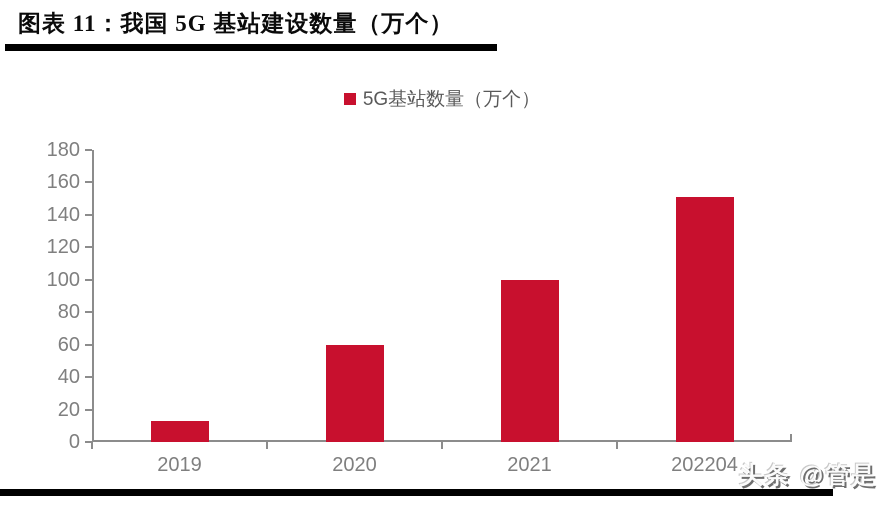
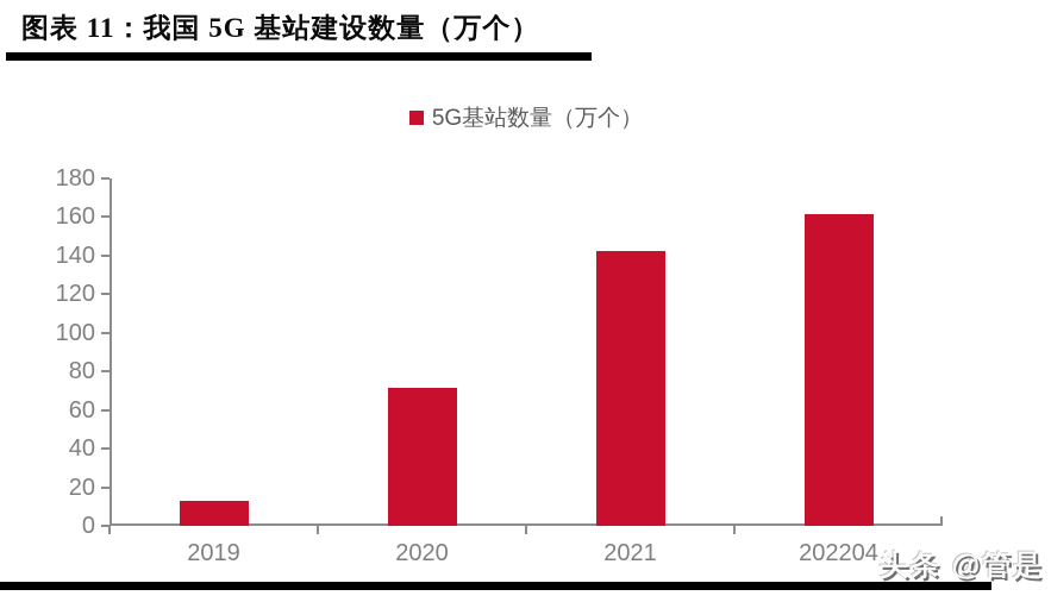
2020: 60 -> 72
2021: 100 -> 142
202204: 151 -> 162
